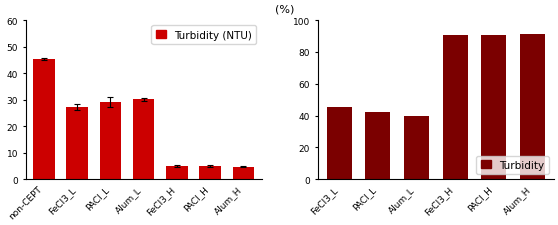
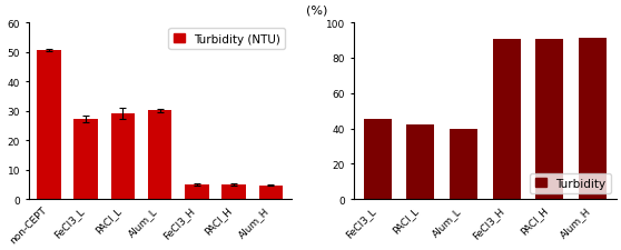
non-CEPT: 45.5 -> 50.5
